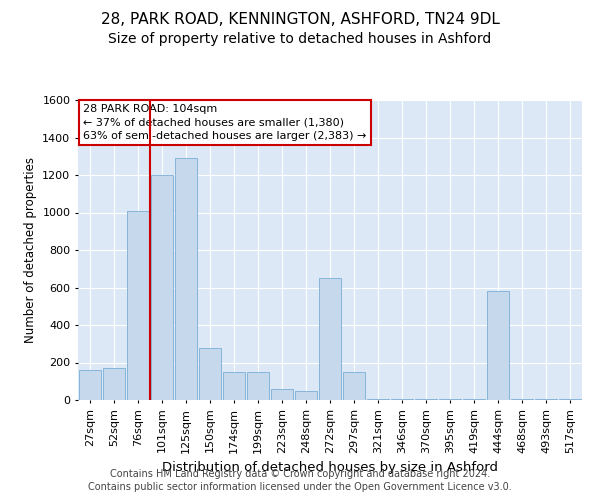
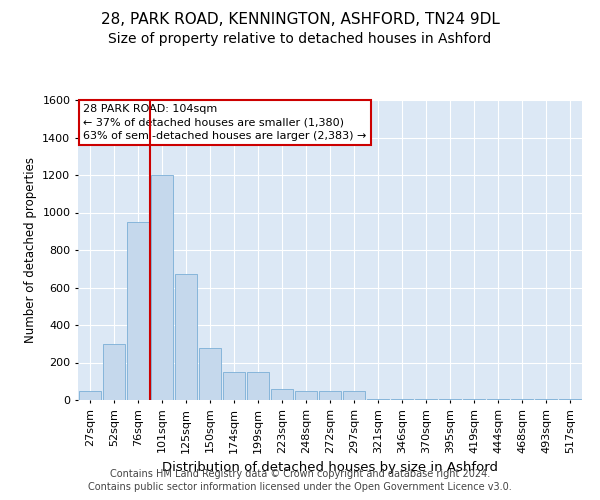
27sqm: 160 -> 50
52sqm: 170 -> 300
76sqm: 1010 -> 950
125sqm: 1290 -> 670
272sqm: 650 -> 50
297sqm: 150 -> 50
444sqm: 580 -> 0
